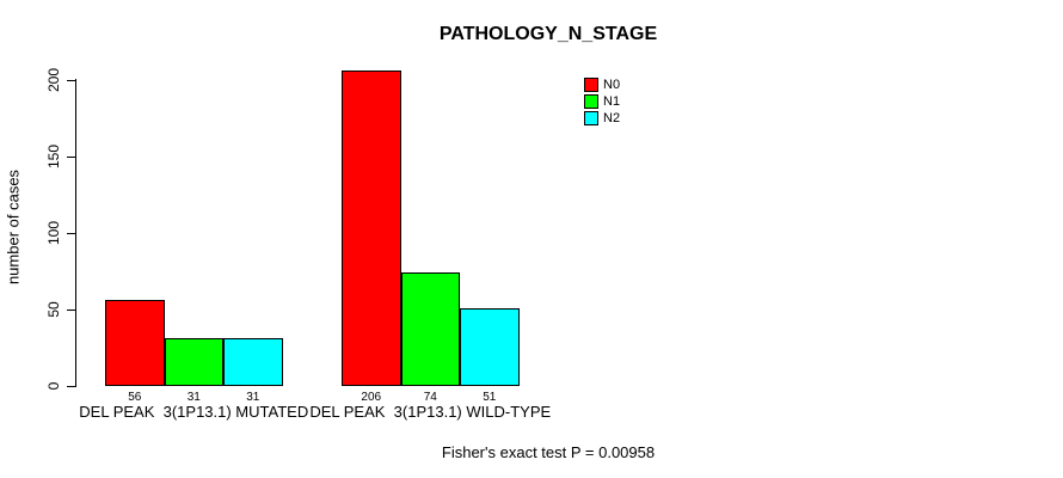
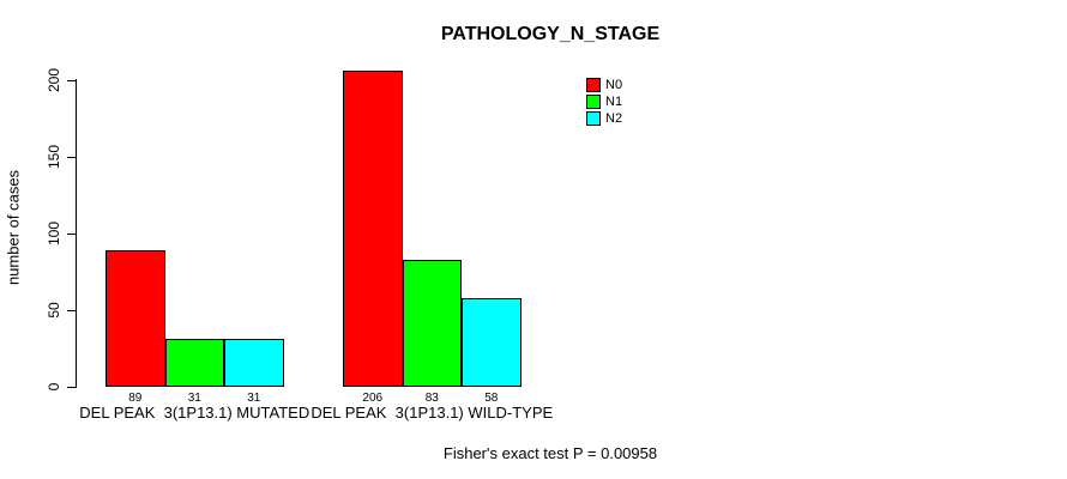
N0/DEL PEAK 3(1P13.1) MUTATED: 56 -> 89
N1/DEL PEAK 3(1P13.1) WILD-TYPE: 74 -> 83
N2/DEL PEAK 3(1P13.1) WILD-TYPE: 51 -> 58
